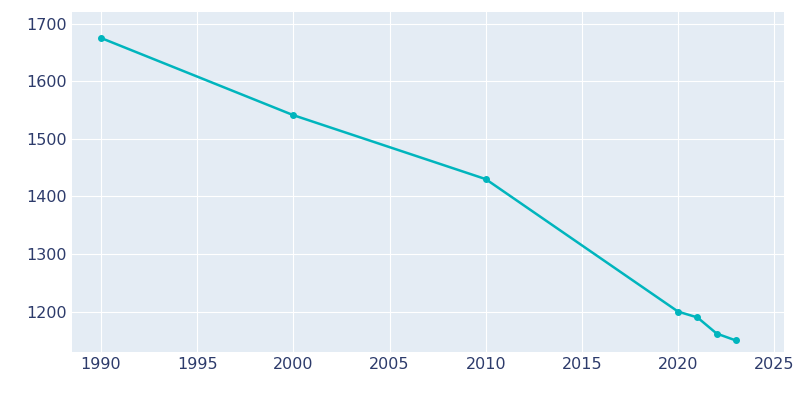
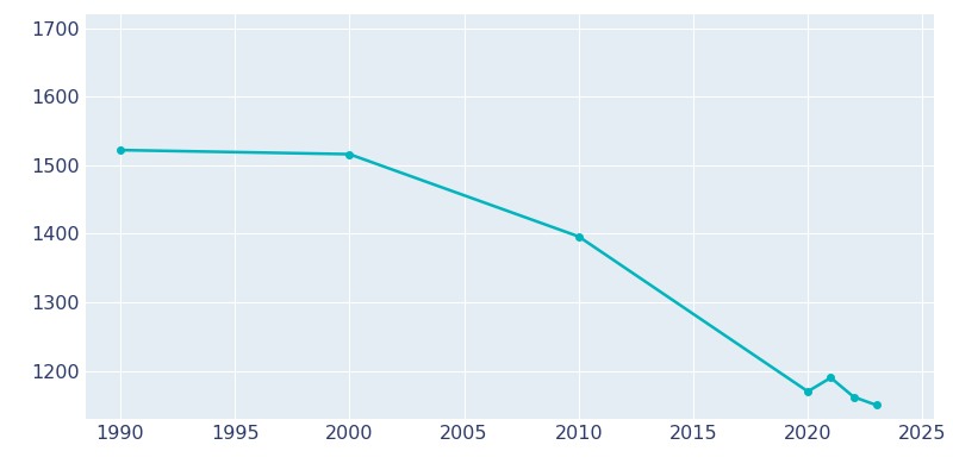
1990: 1675 -> 1522
2000: 1541 -> 1516
2010: 1430 -> 1396
2020: 1200 -> 1170
